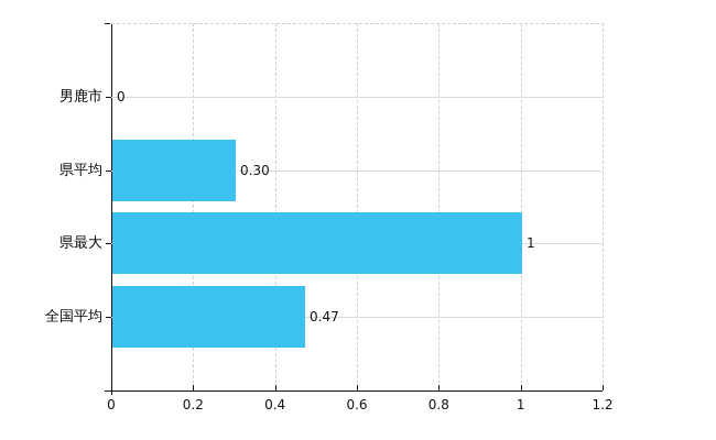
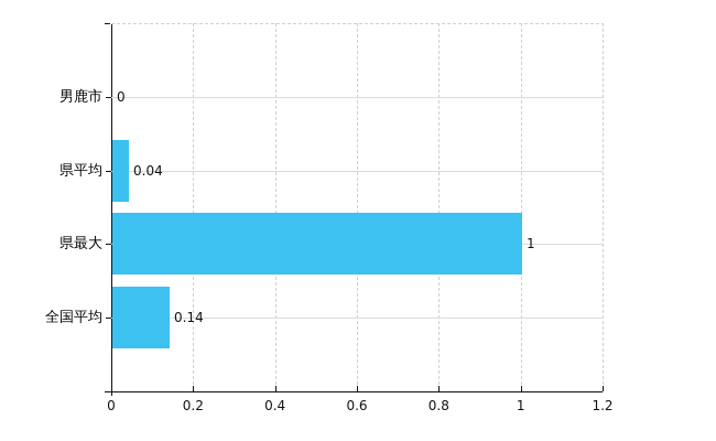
県平均: 0.30 -> 0.04
全国平均: 0.47 -> 0.14
